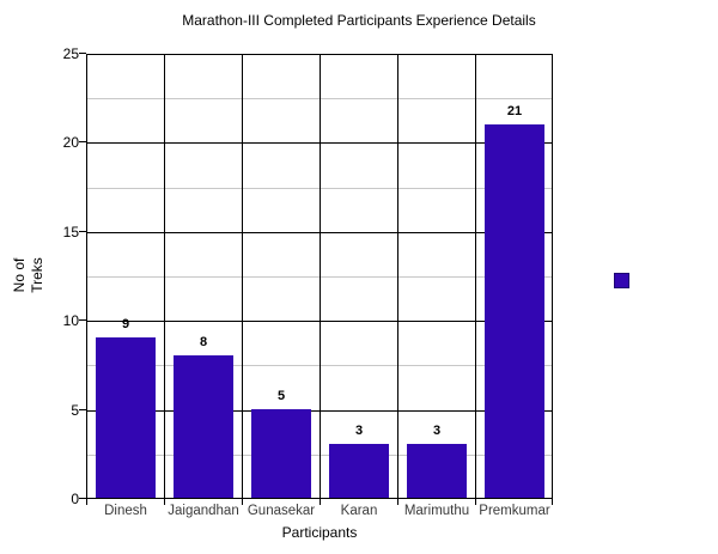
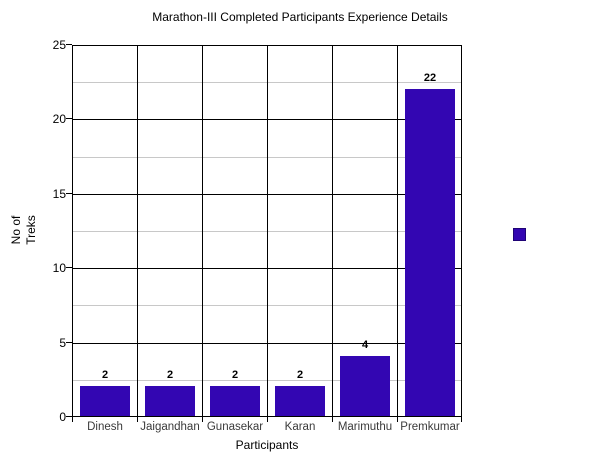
Dinesh: 9 -> 2
Jaigandhan: 8 -> 2
Gunasekar: 5 -> 2
Karan: 3 -> 2
Marimuthu: 3 -> 4
Premkumar: 21 -> 22
